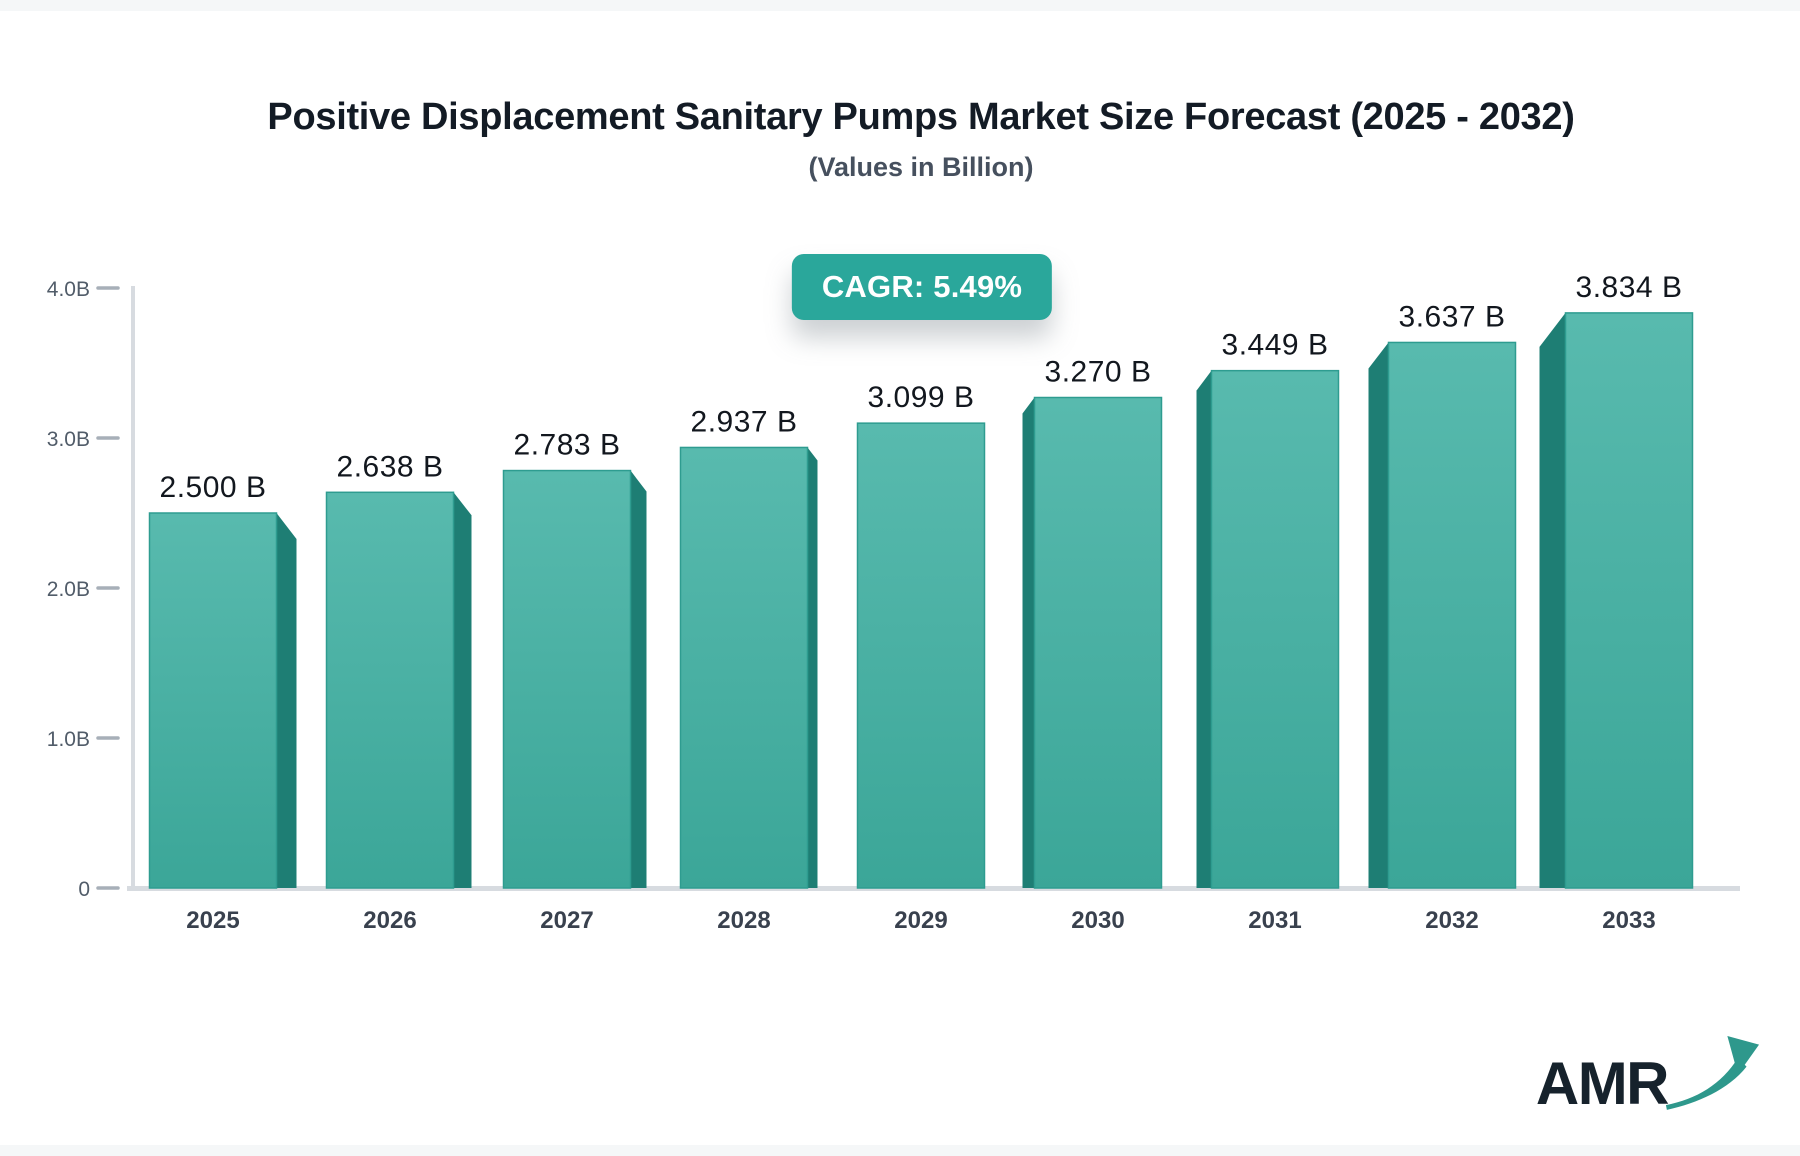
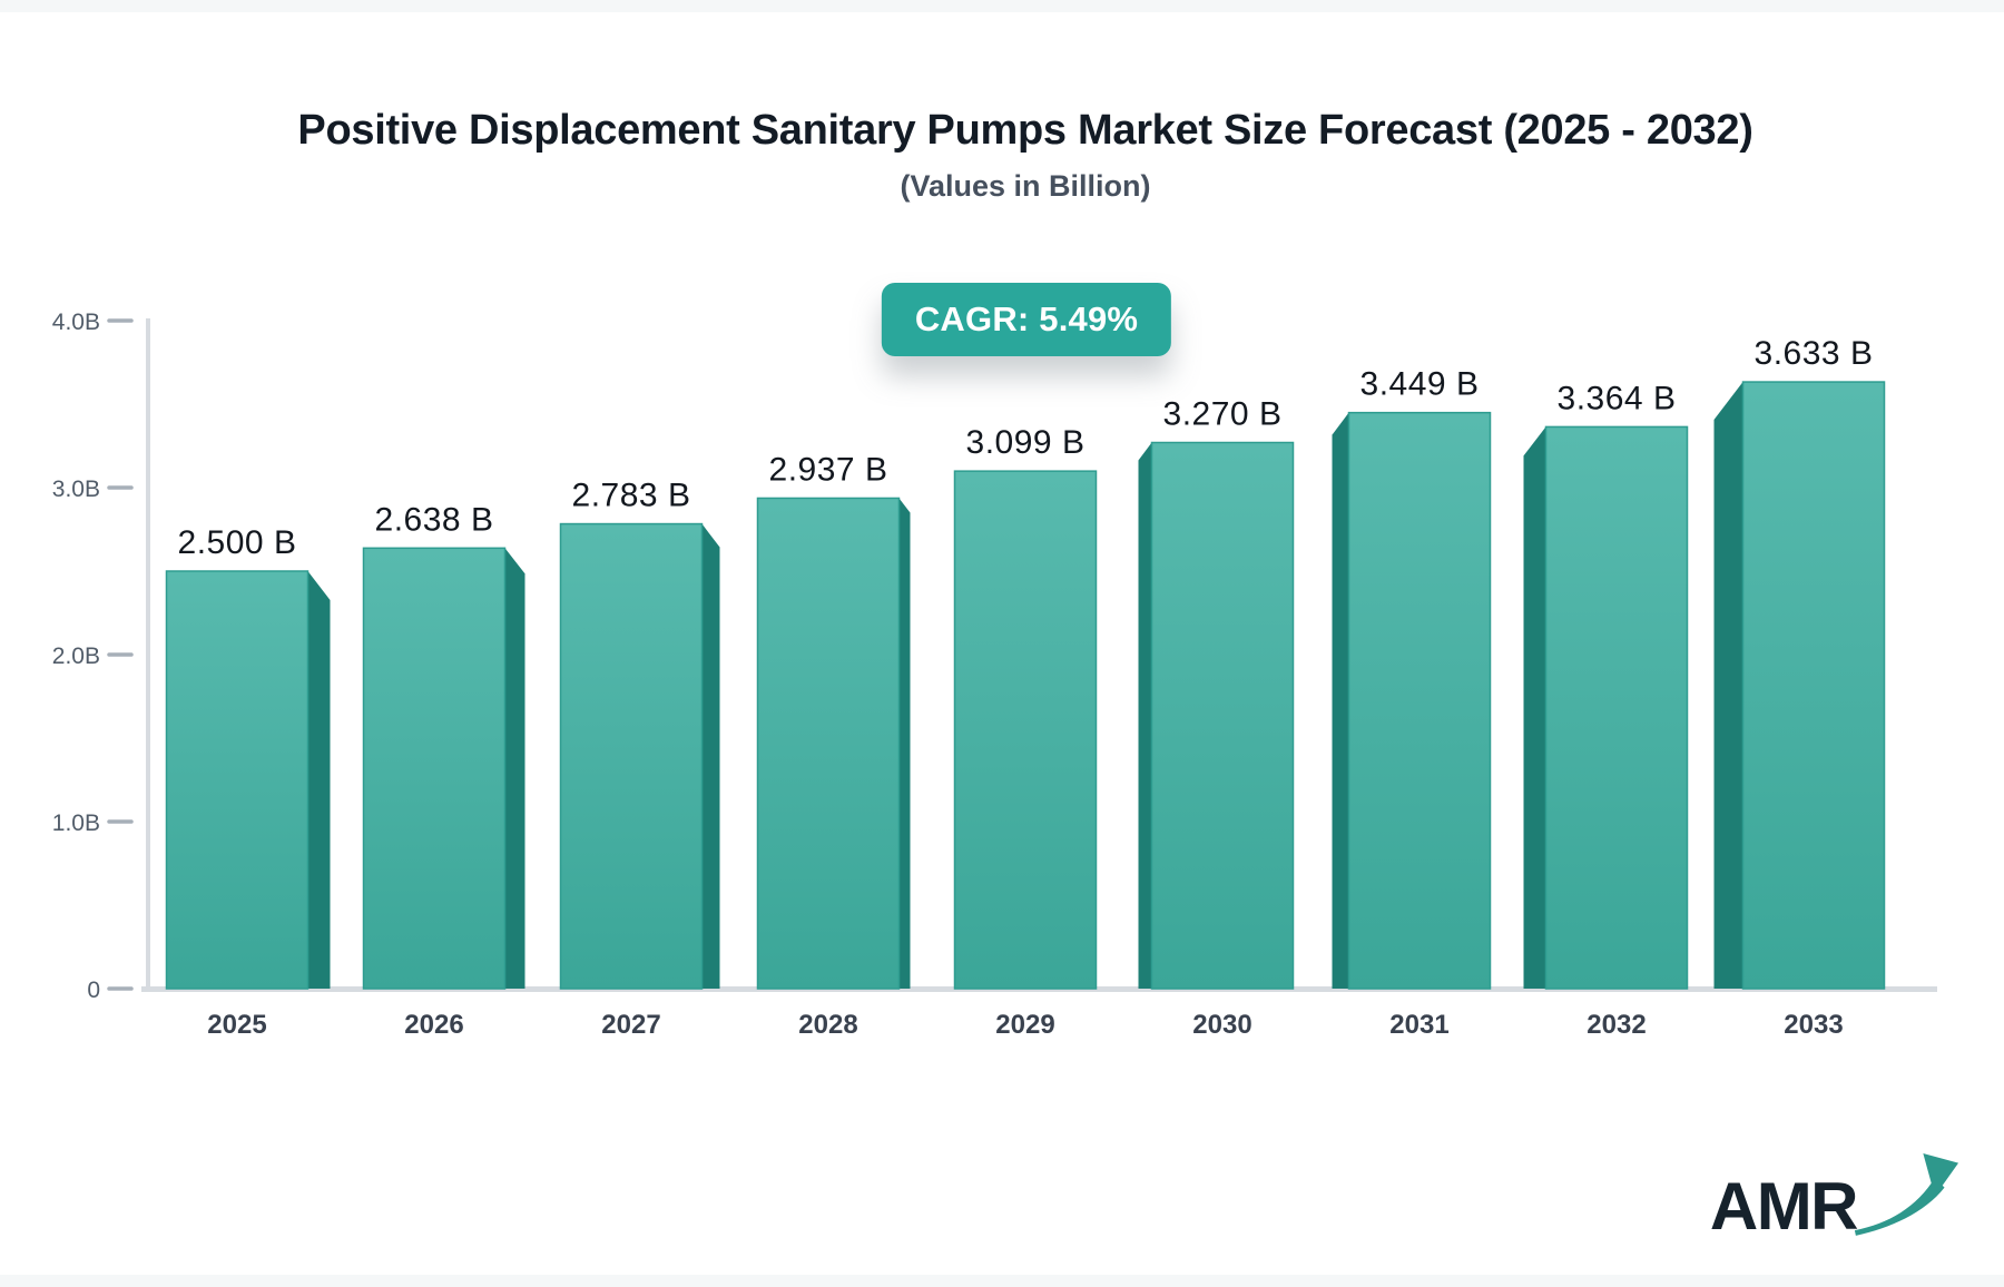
2032: 3.637 -> 3.364
2033: 3.834 -> 3.633
